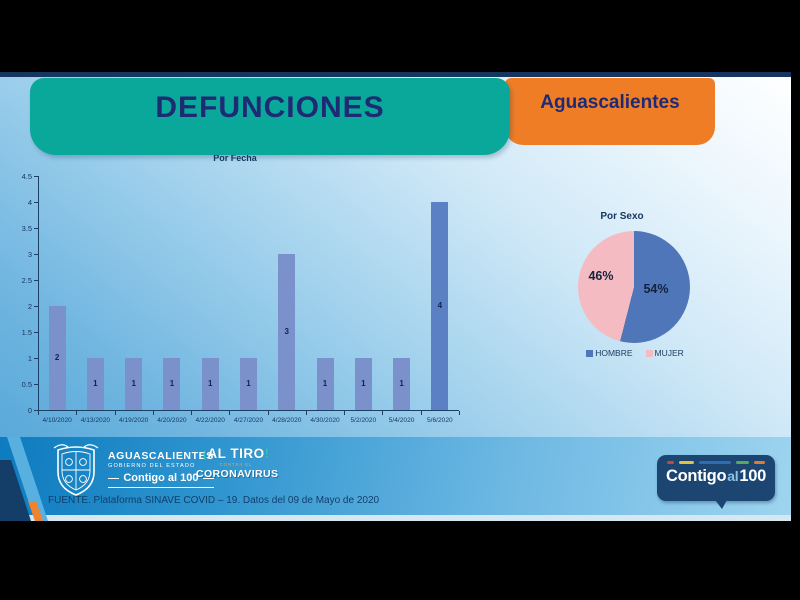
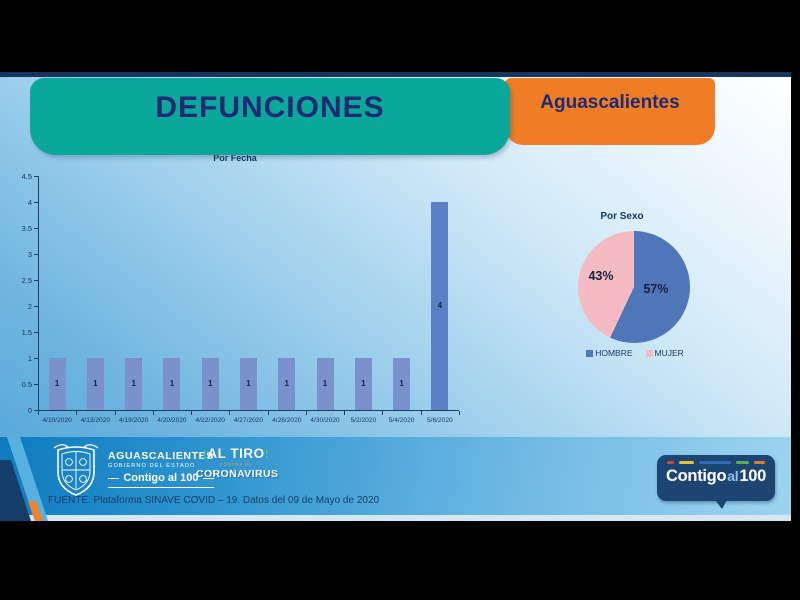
Por Fecha/4/10/2020: 2 -> 1
Por Fecha/4/28/2020: 3 -> 1
Por Sexo/HOMBRE: 54% -> 57%
Por Sexo/MUJER: 46% -> 43%
